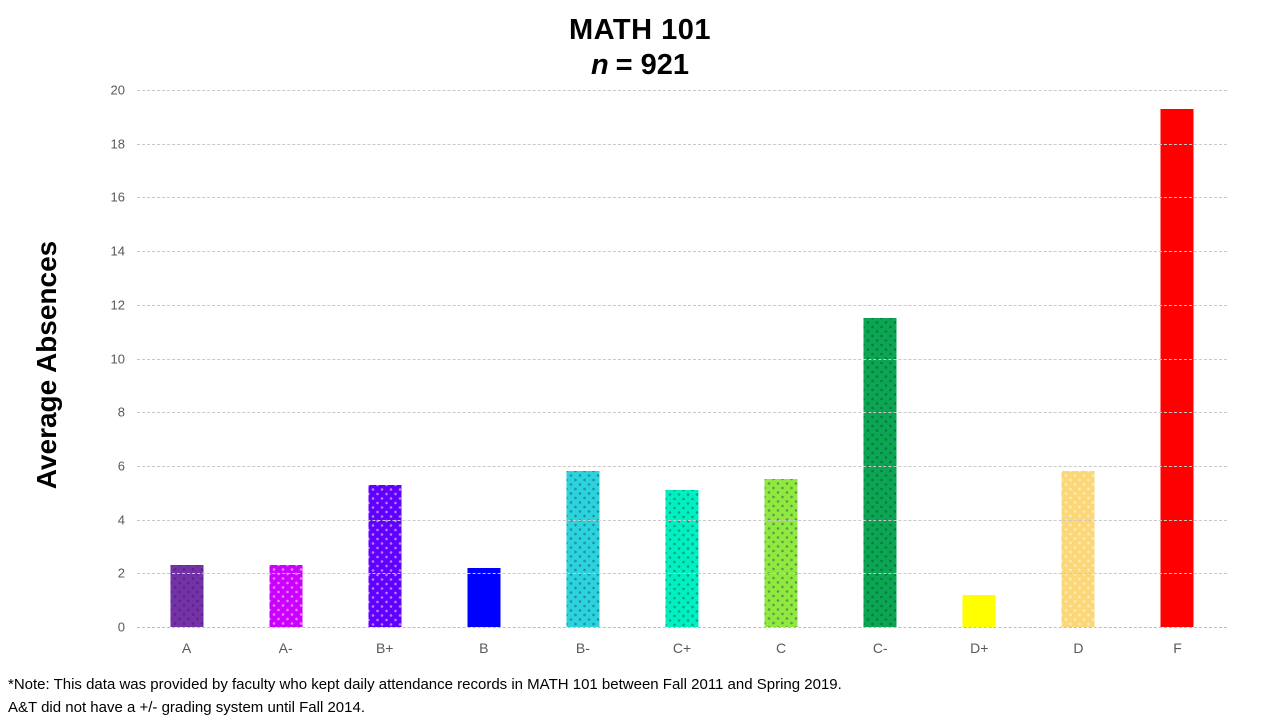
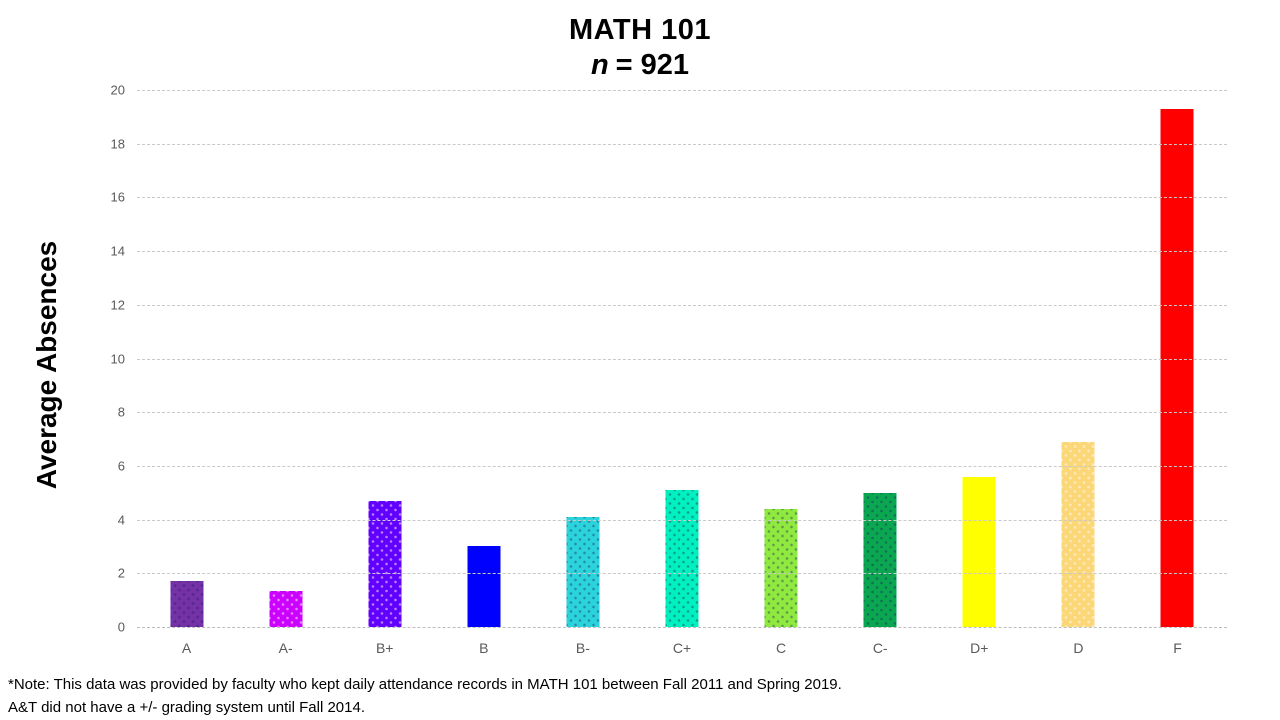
A: 2.3 -> 1.7
A-: 2.3 -> 1.4
B+: 5.3 -> 4.7
B: 2.2 -> 3.0
B-: 5.8 -> 4.1
C: 5.5 -> 4.4
C-: 11.5 -> 5.0
D+: 1.2 -> 5.6
D: 5.8 -> 6.9
